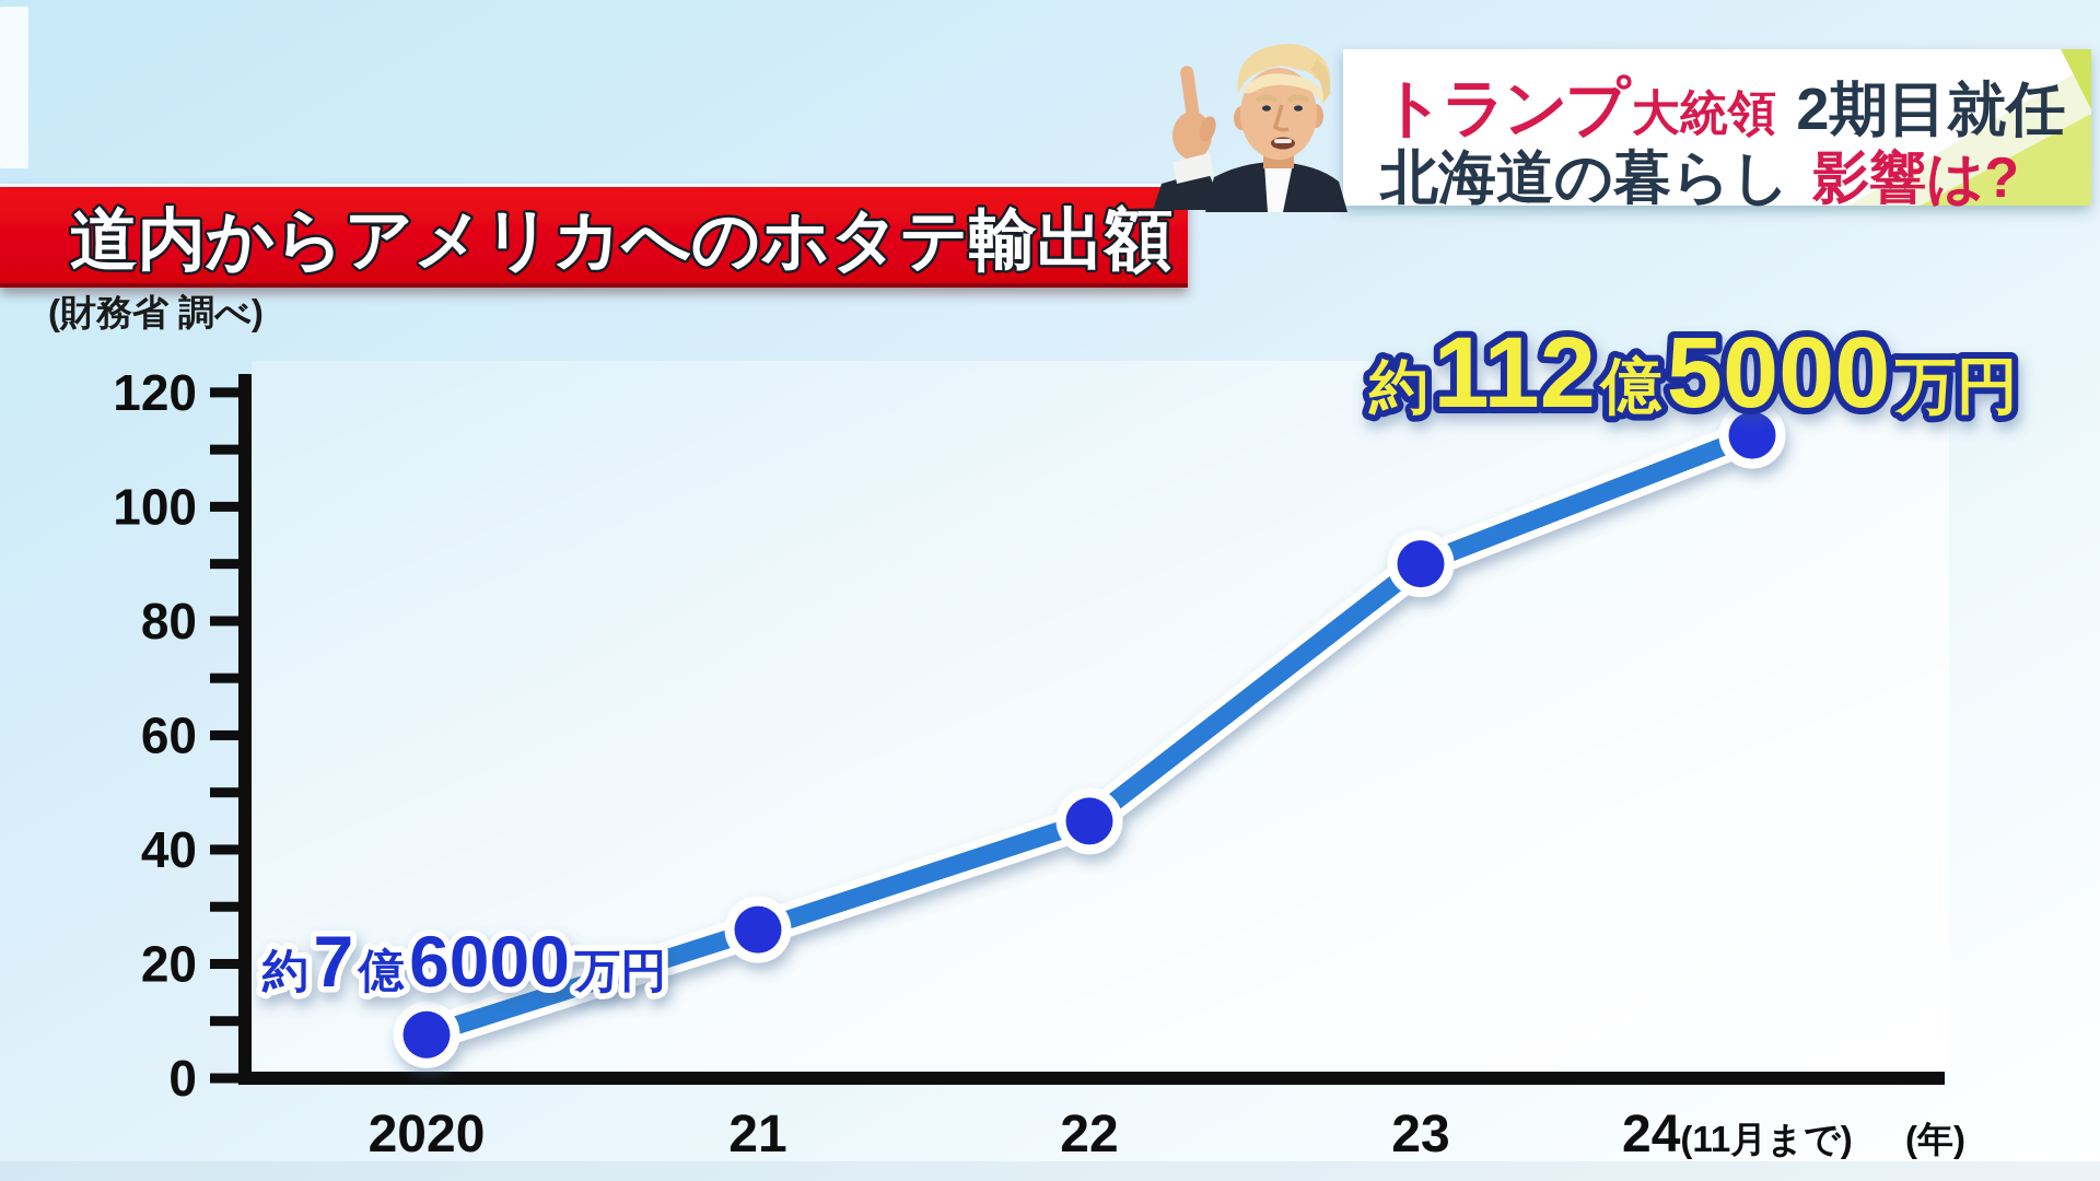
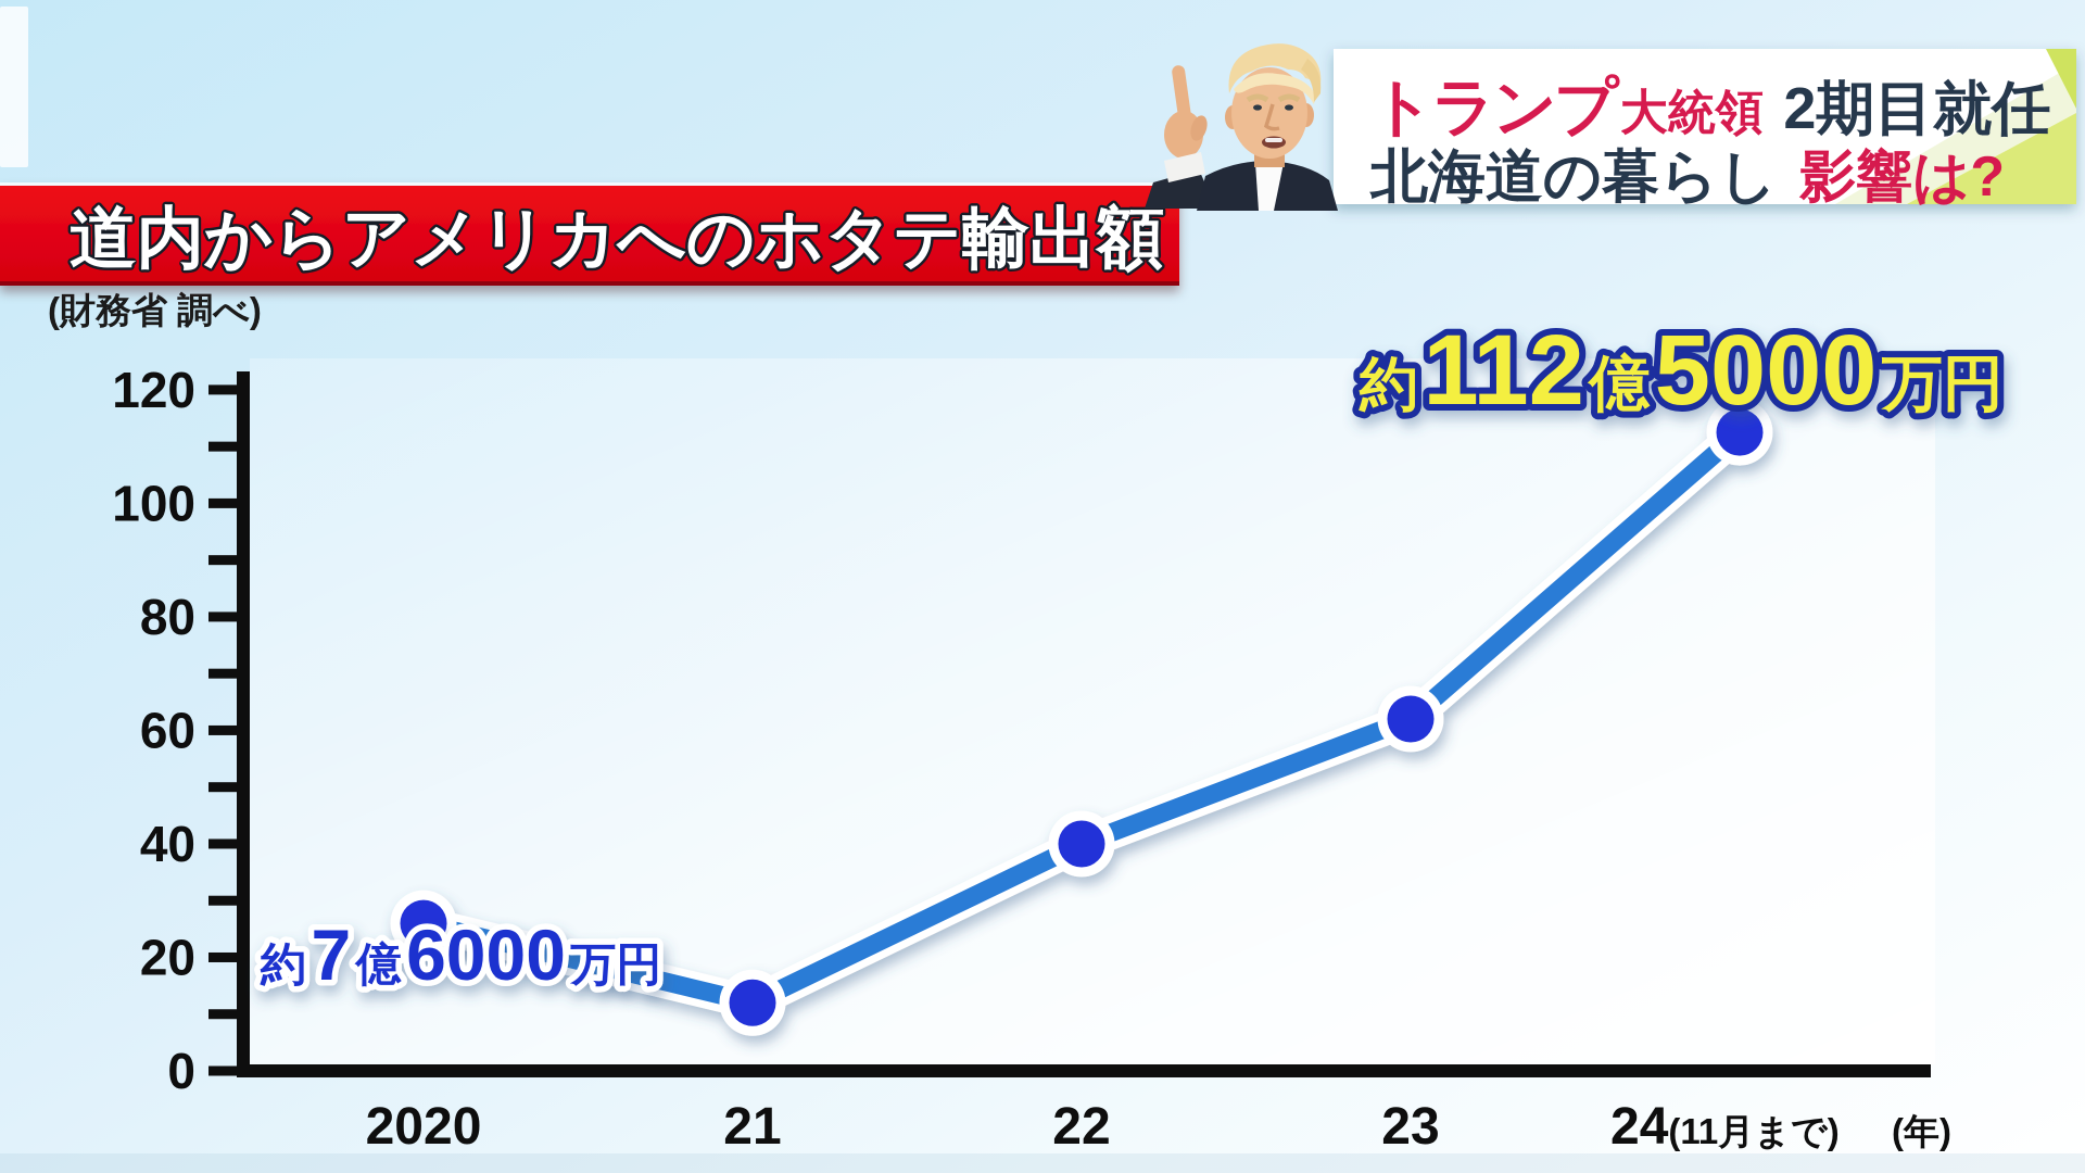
2020: 8 -> 26
21: 26 -> 12
22: 45 -> 40
23: 90 -> 62
